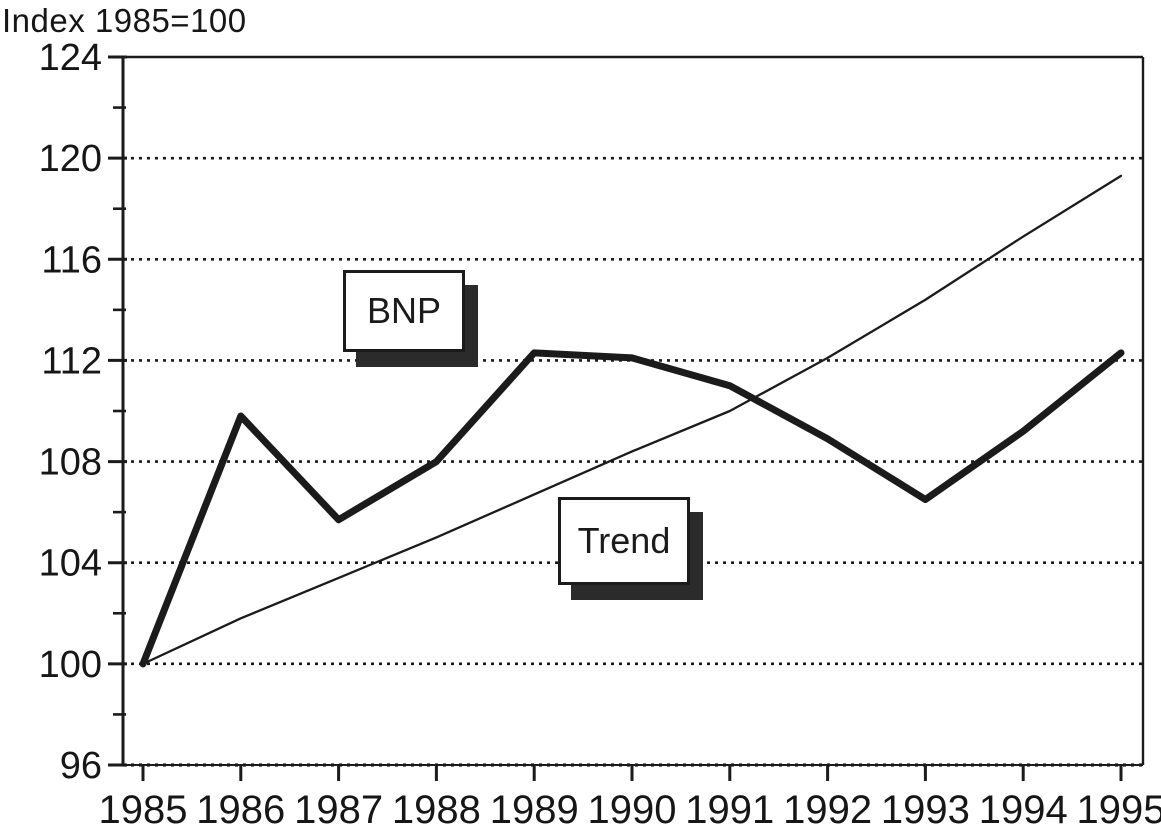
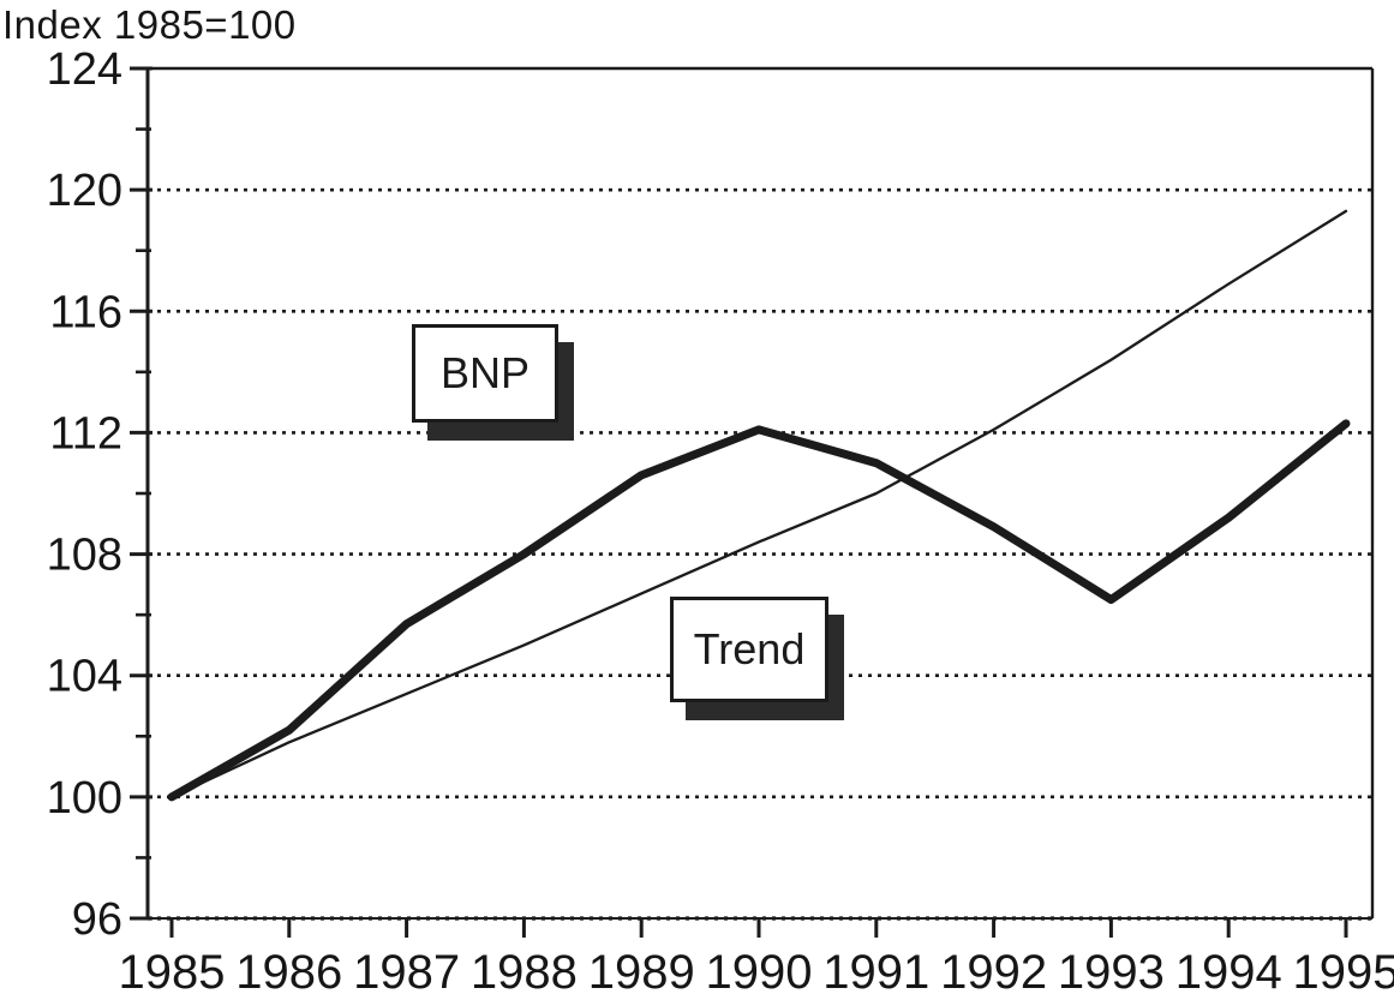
BNP/1986: 109.8 -> 102.2
BNP/1989: 112.3 -> 110.6
